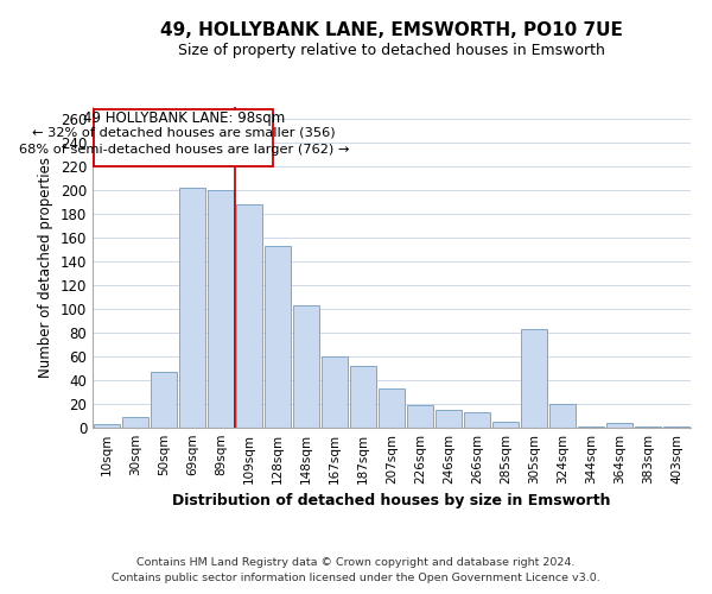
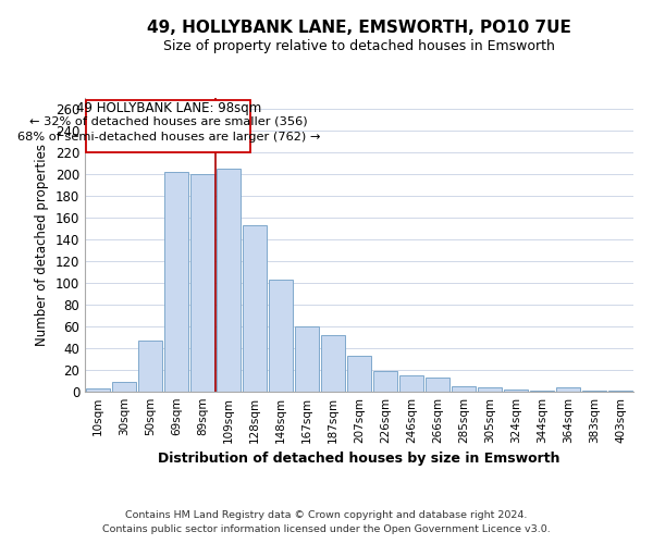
109sqm: 188 -> 205
305sqm: 83 -> 4
324sqm: 20 -> 2
